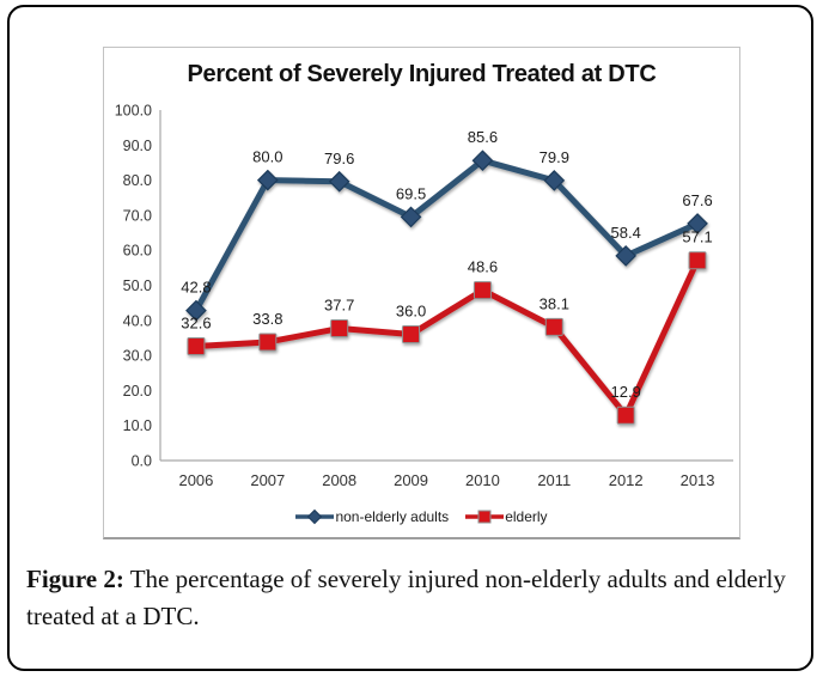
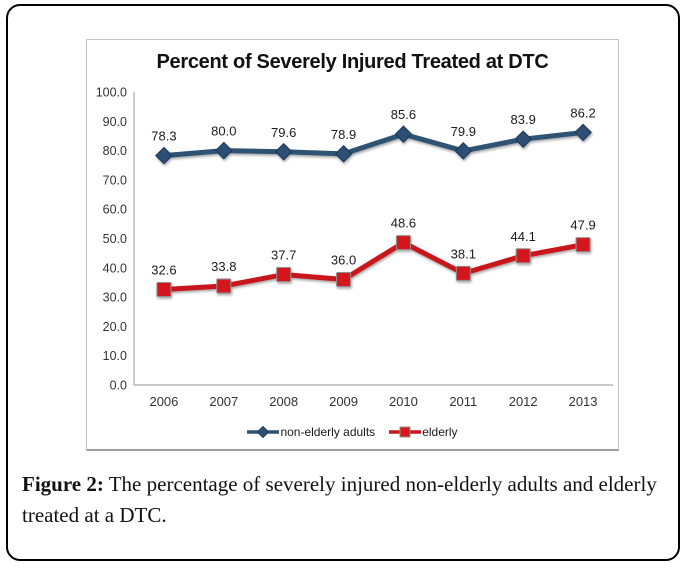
non-elderly adults/2006: 42.8 -> 78.3
non-elderly adults/2009: 69.5 -> 78.9
non-elderly adults/2012: 58.4 -> 83.9
elderly/2012: 12.9 -> 44.1
non-elderly adults/2013: 67.6 -> 86.2
elderly/2013: 57.1 -> 47.9
